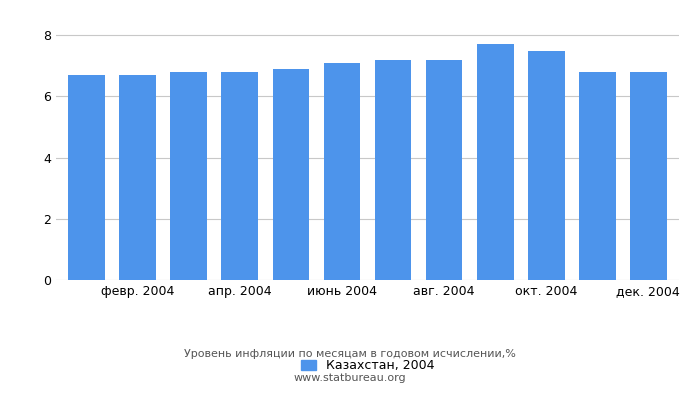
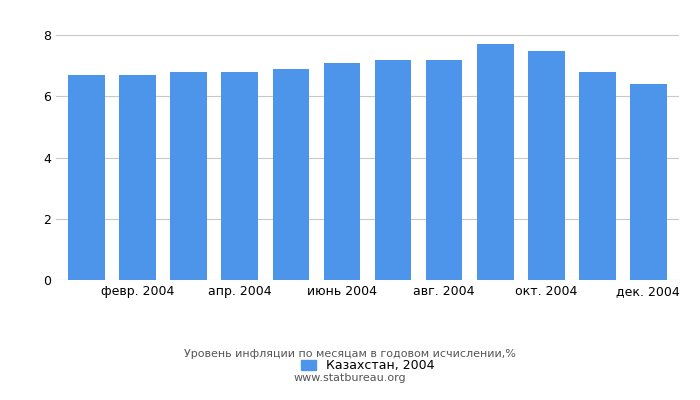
дек. 2004: 6.8 -> 6.4
